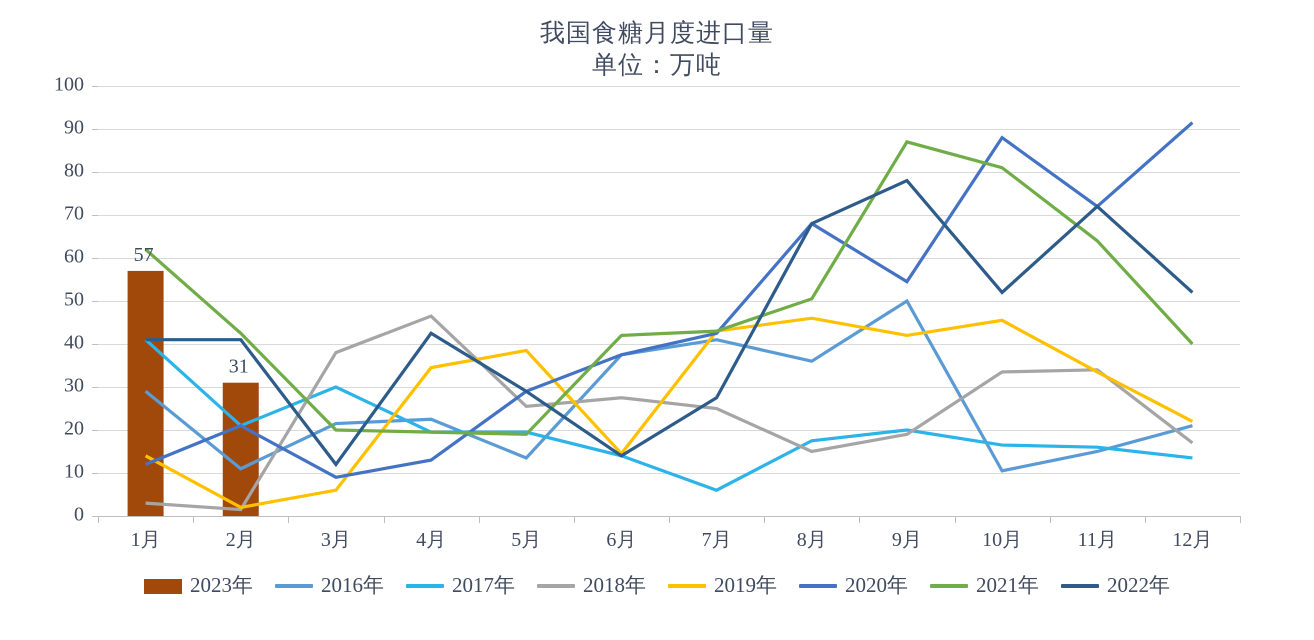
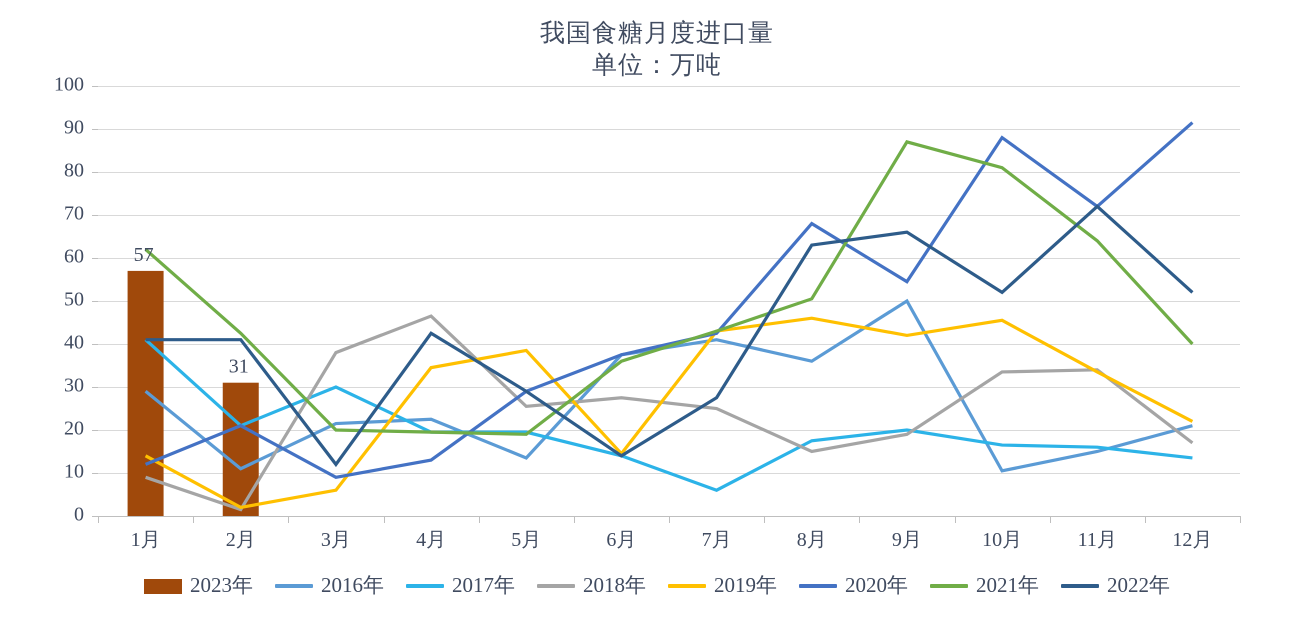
2018年/1月: 3 -> 9
2021年/6月: 42 -> 36
2022年/8月: 68 -> 63
2022年/9月: 78 -> 66
